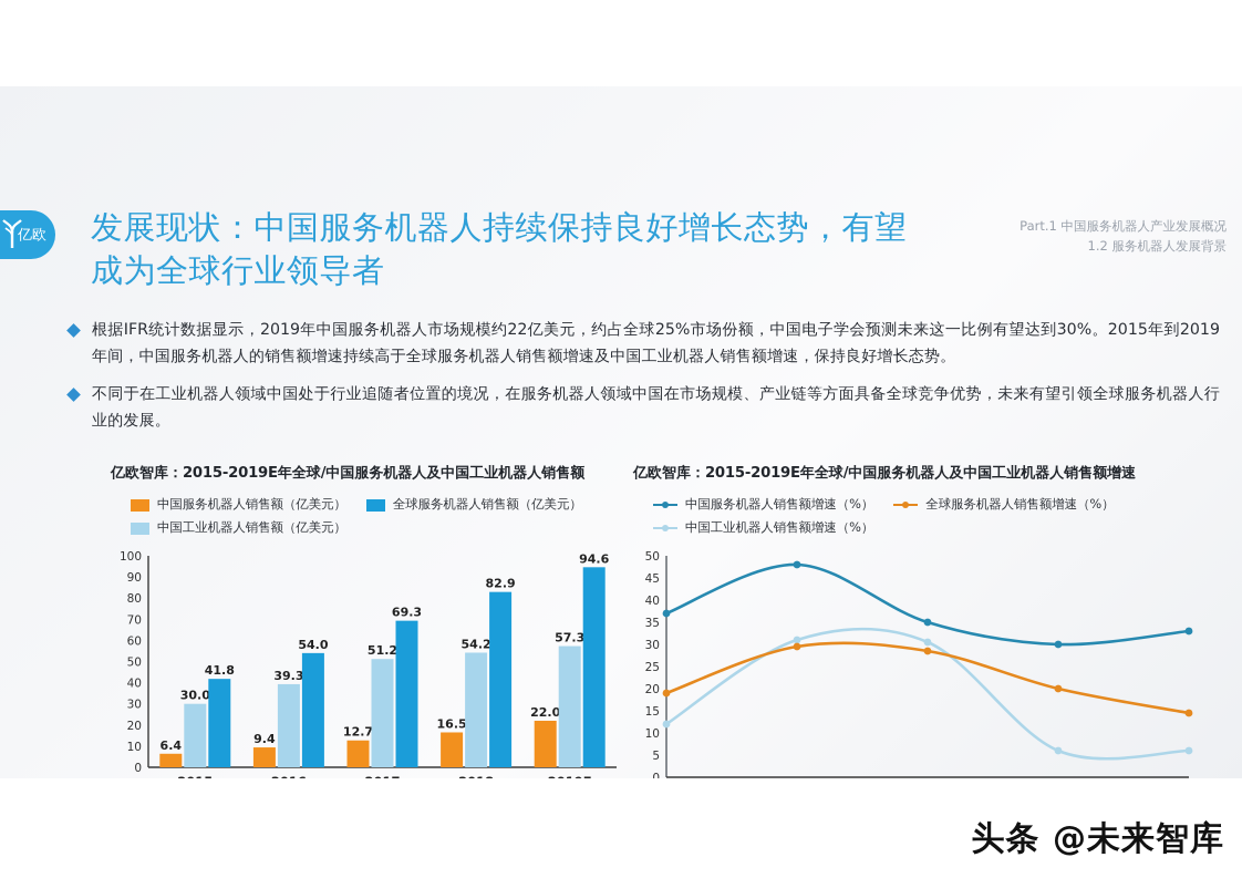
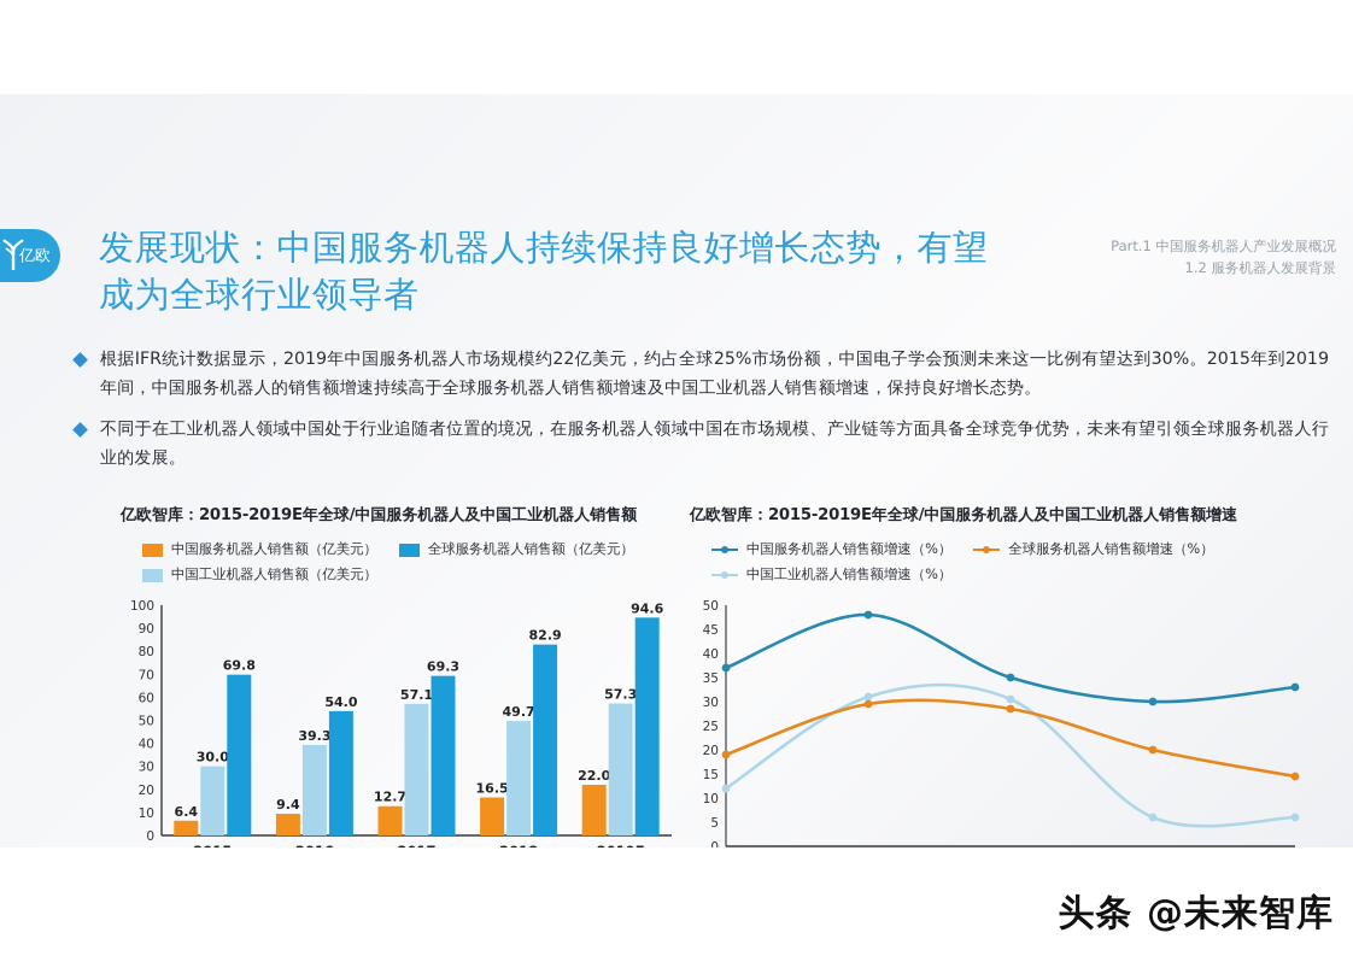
亿欧智库：2015-2019E年全球/中国服务机器人及中国工业机器人销售额/全球服务机器人销售额（亿美元）/2015: 41.8 -> 69.8
亿欧智库：2015-2019E年全球/中国服务机器人及中国工业机器人销售额/中国工业机器人销售额（亿美元）/2017: 51.2 -> 57.1
亿欧智库：2015-2019E年全球/中国服务机器人及中国工业机器人销售额/中国工业机器人销售额（亿美元）/2018: 54.2 -> 49.7
